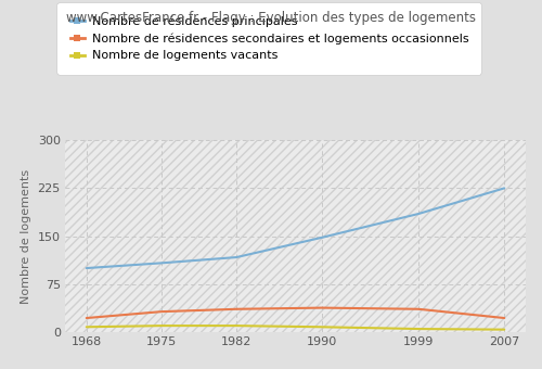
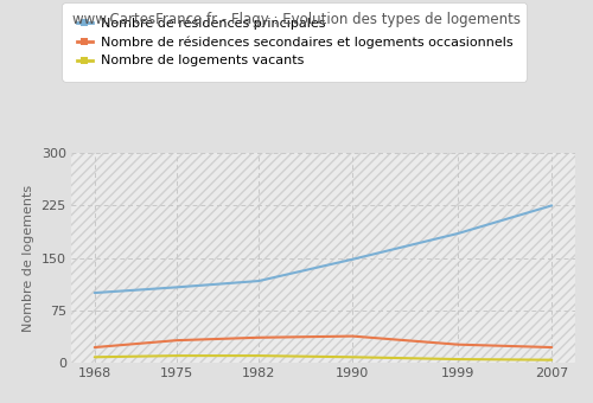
Nombre de résidences secondaires et logements occasionnels/1999: 36 -> 26
